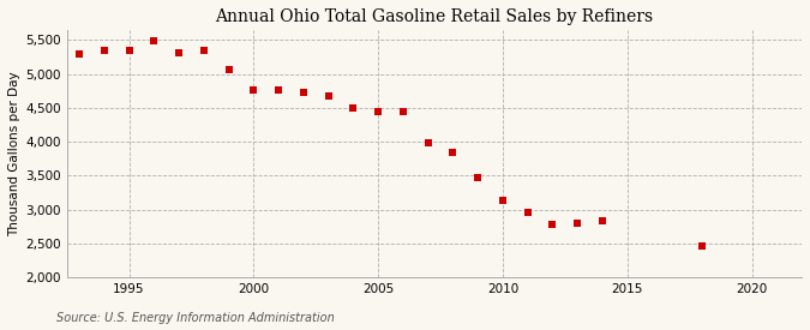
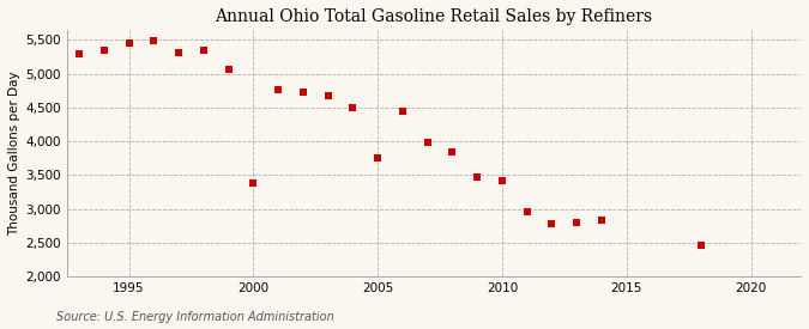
1995: 5,340 -> 5,460
2000: 4,760 -> 3,380
2005: 4,450 -> 3,760
2010: 3,130 -> 3,420
